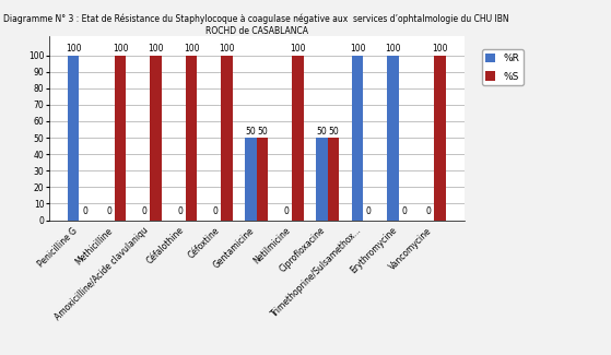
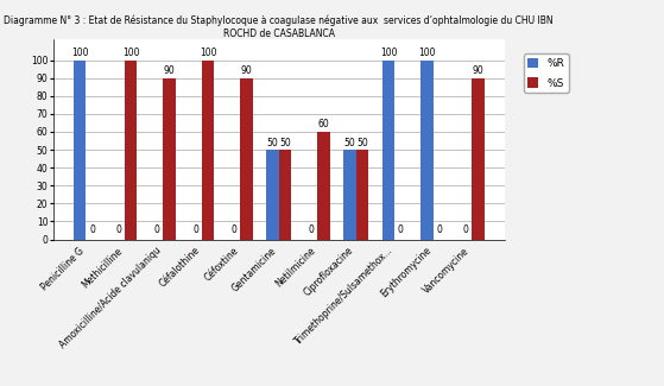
%S/Amoxicilline/Acide clavulaniqu: 100 -> 90
%S/Céfoxtine: 100 -> 90
%S/Netilmicine: 100 -> 60
%S/Vancomycine: 100 -> 90
